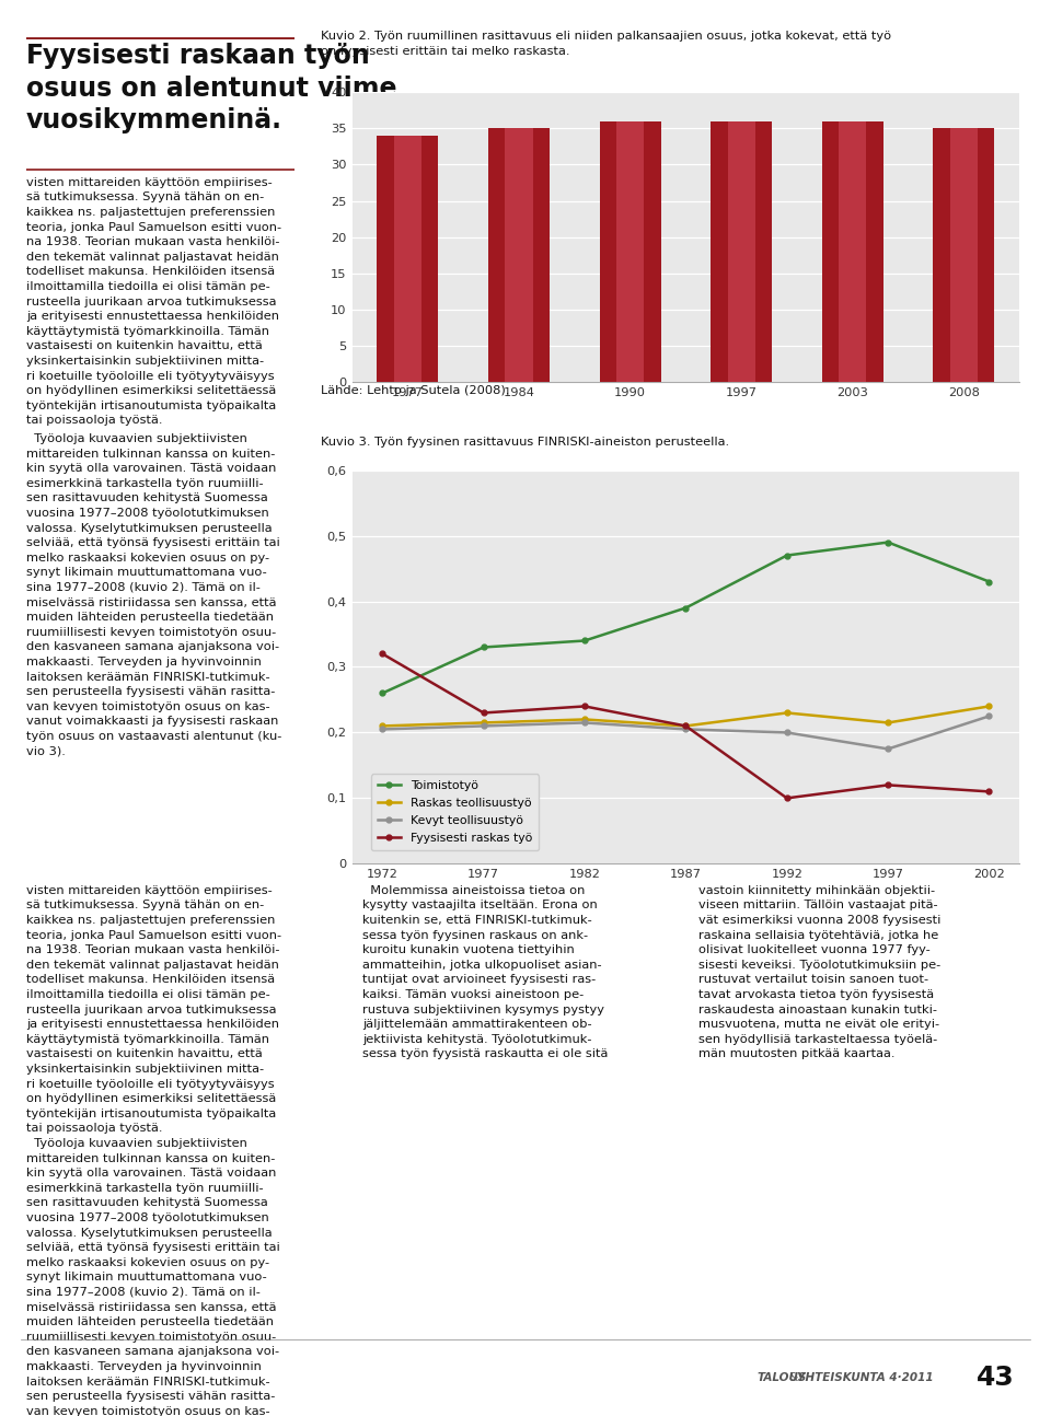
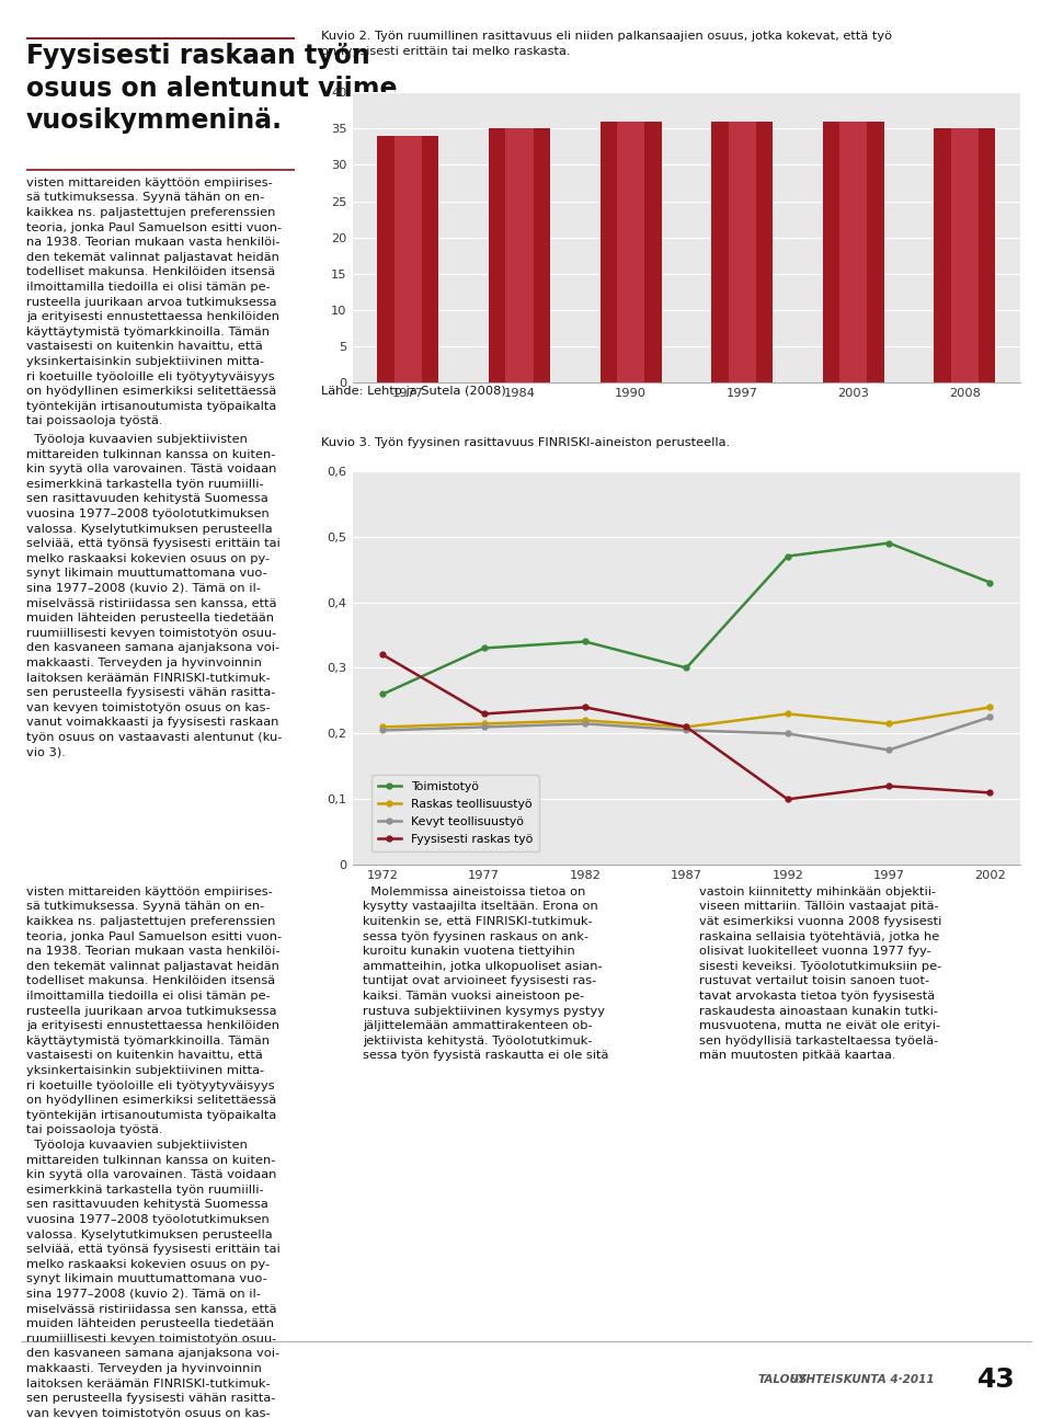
Toimistotyö/1987: 0,39 -> 0,30
